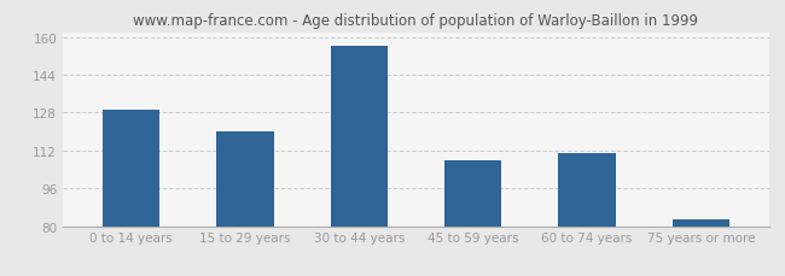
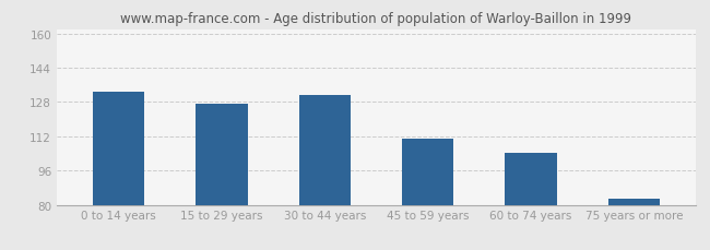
0 to 14 years: 129 -> 133
15 to 29 years: 120 -> 127
30 to 44 years: 156 -> 131
45 to 59 years: 108 -> 111
60 to 74 years: 111 -> 104
